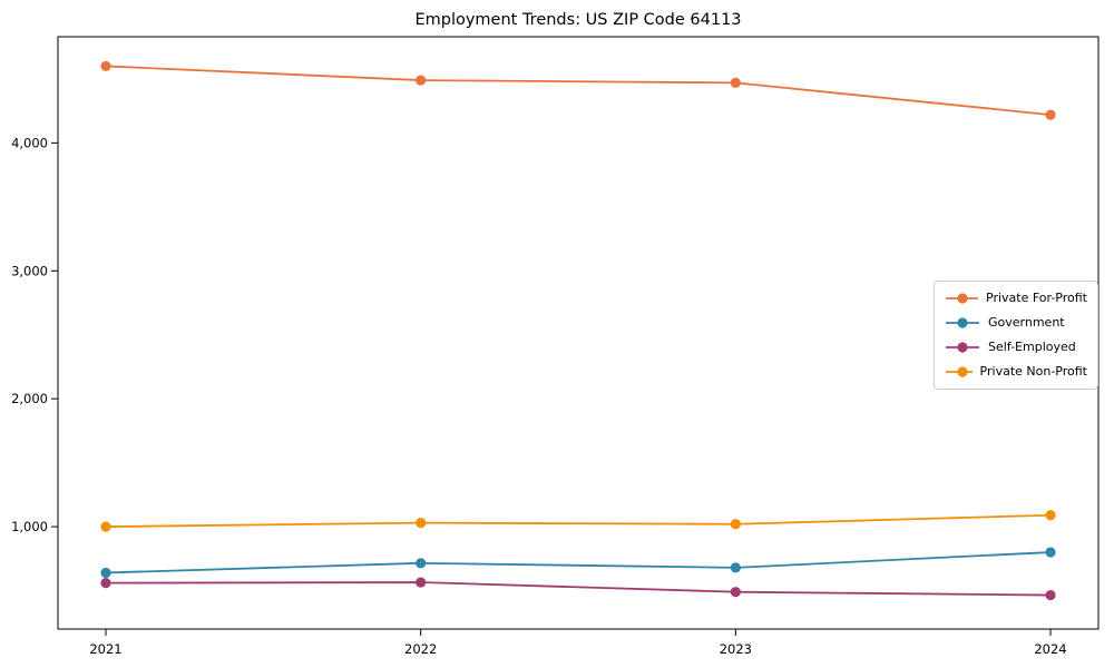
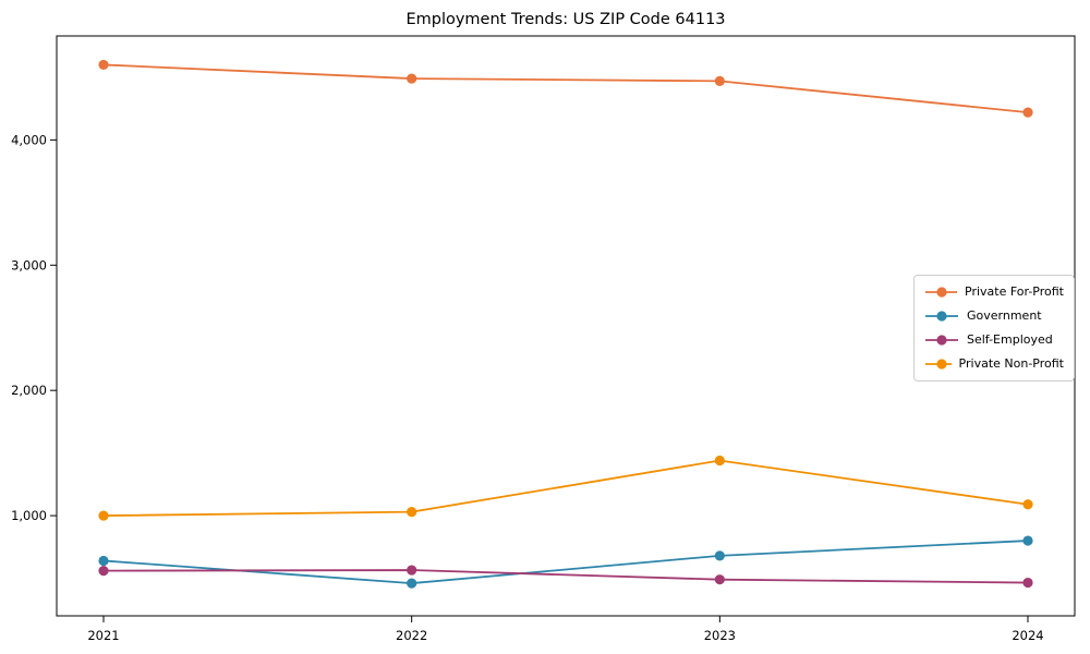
Government/2022: 720 -> 460
Private Non-Profit/2023: 1020 -> 1440
